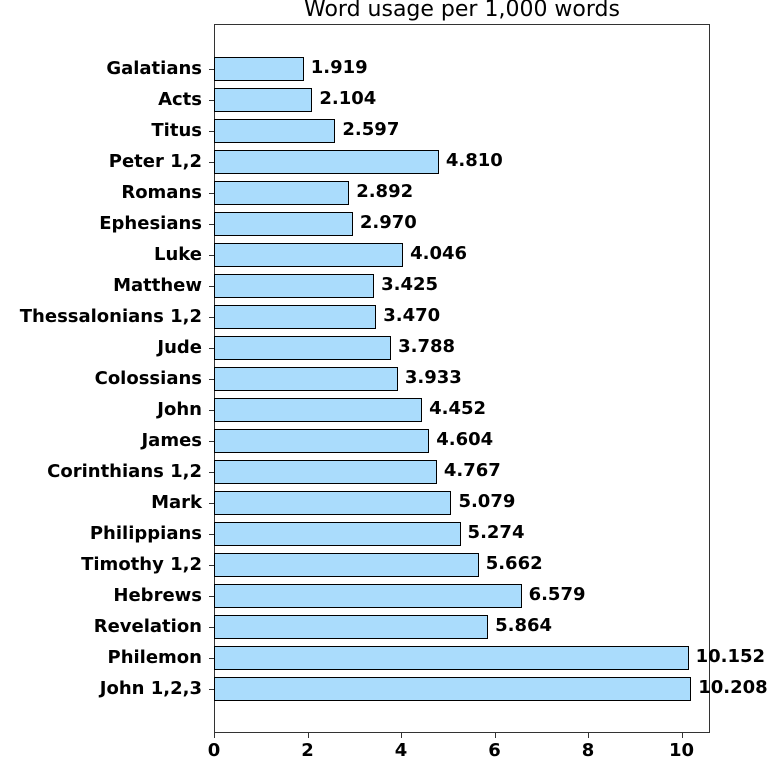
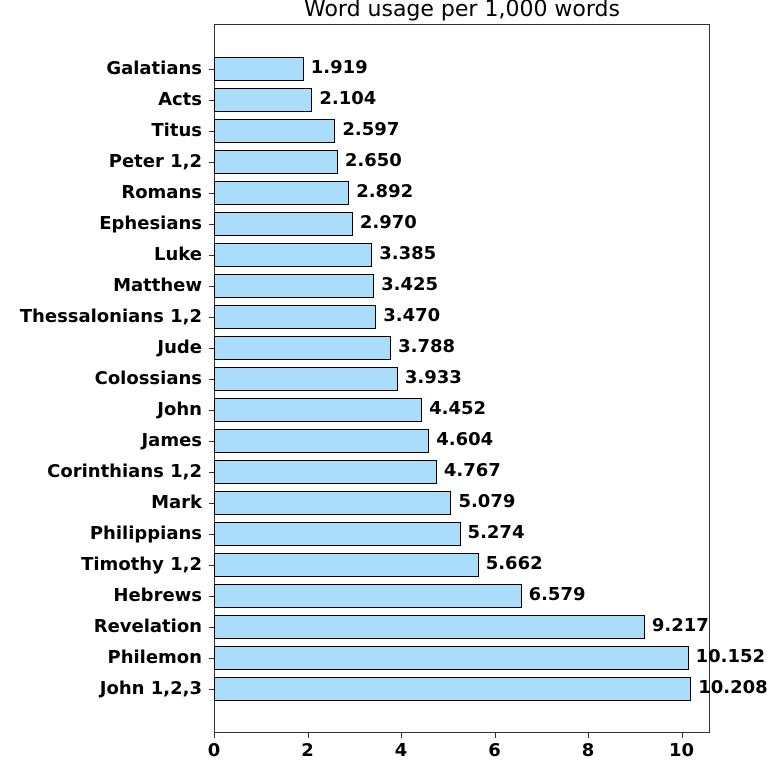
Peter 1,2: 4.810 -> 2.650
Luke: 4.046 -> 3.385
Revelation: 5.864 -> 9.217
